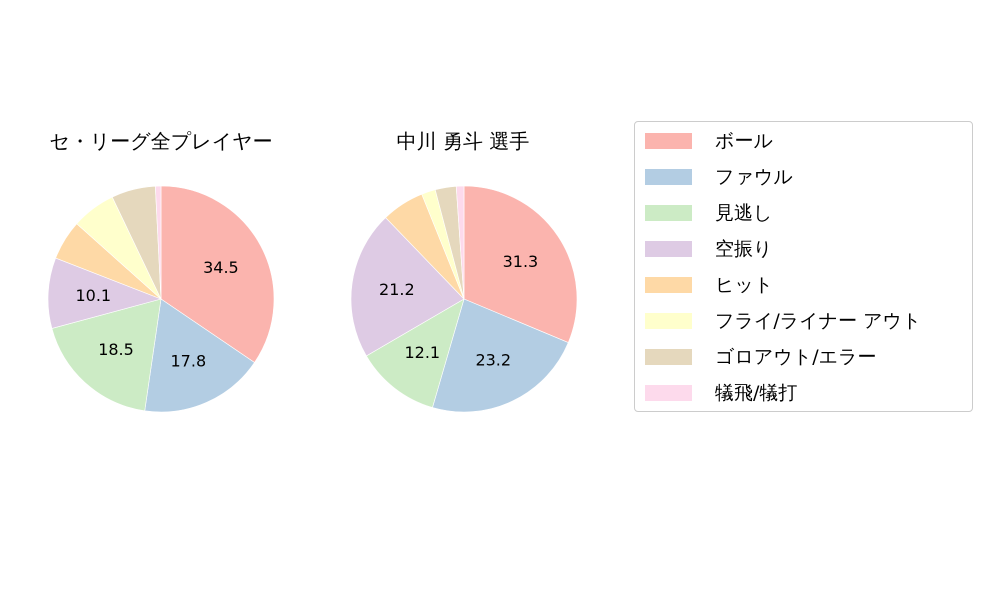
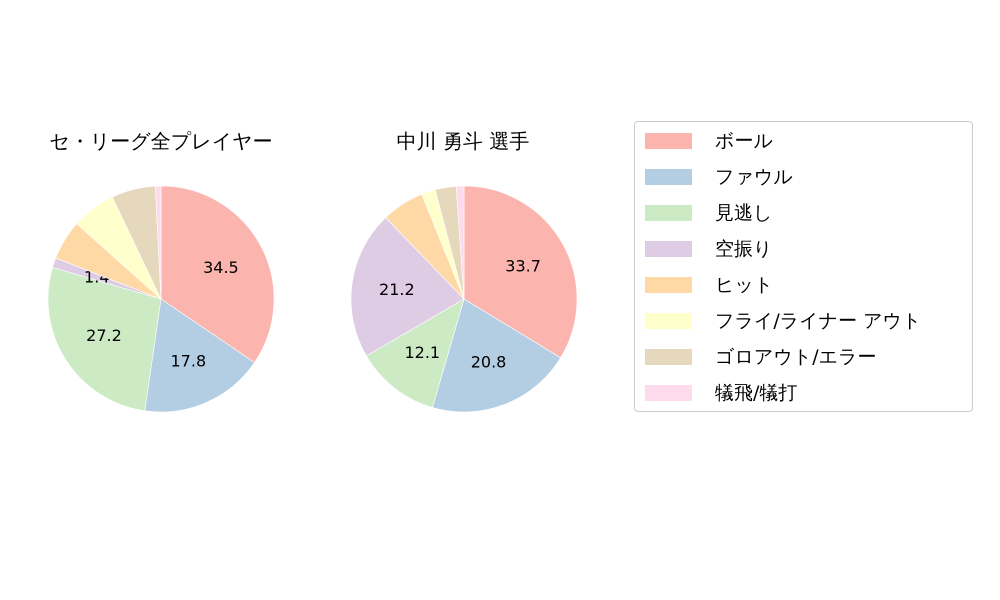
セ・リーグ全プレイヤー/見逃し: 18.5 -> 27.2
セ・リーグ全プレイヤー/空振り: 10.1 -> 1.4
中川 勇斗 選手/ボール: 31.3 -> 33.7
中川 勇斗 選手/ファウル: 23.2 -> 20.8
